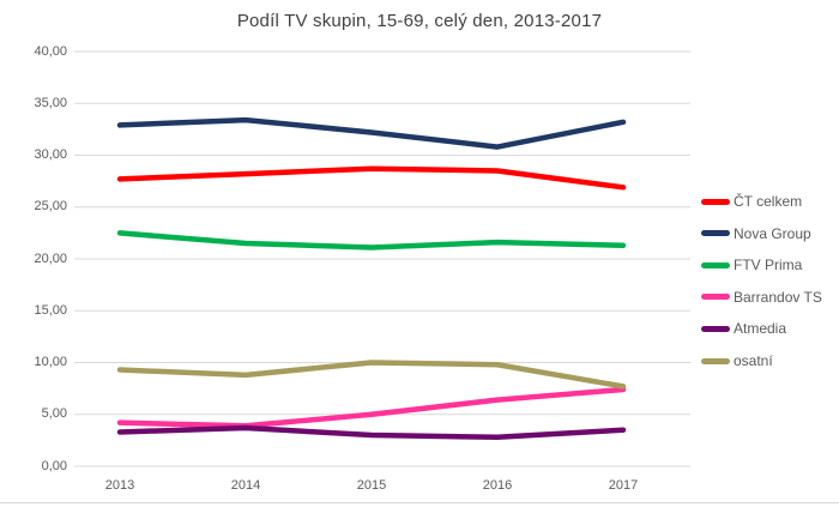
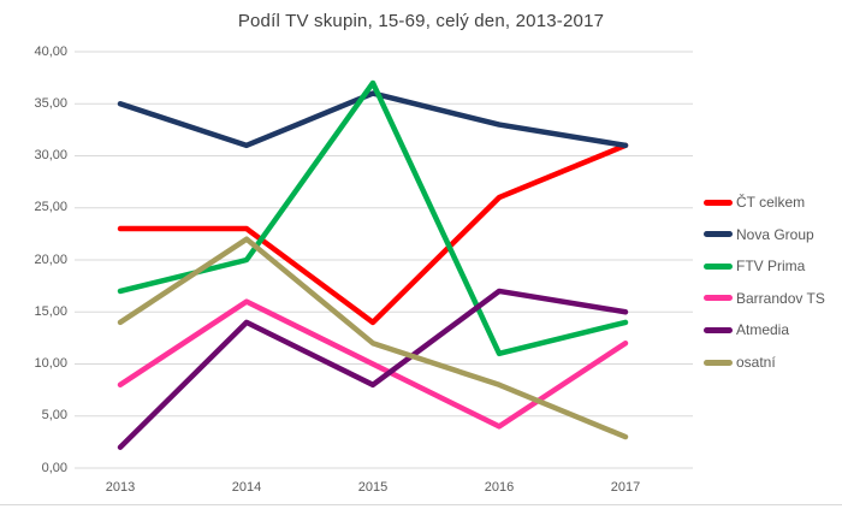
ČT celkem/2013: 28 -> 23
Nova Group/2013: 33 -> 35
FTV Prima/2013: 22 -> 17
Barrandov TS/2013: 4 -> 8
Atmedia/2013: 3 -> 2
osatní/2013: 9 -> 14
ČT celkem/2014: 28 -> 23
Nova Group/2014: 33 -> 31
FTV Prima/2014: 22 -> 20
Barrandov TS/2014: 4 -> 16
Atmedia/2014: 4 -> 14
osatní/2014: 9 -> 22
ČT celkem/2015: 29 -> 14
Nova Group/2015: 32 -> 36
FTV Prima/2015: 21 -> 37
Barrandov TS/2015: 5 -> 10
Atmedia/2015: 3 -> 8
osatní/2015: 10 -> 12
ČT celkem/2016: 28 -> 26
Nova Group/2016: 31 -> 33
FTV Prima/2016: 22 -> 11
Barrandov TS/2016: 6 -> 4
Atmedia/2016: 3 -> 17
osatní/2016: 10 -> 8
ČT celkem/2017: 27 -> 31
Nova Group/2017: 33 -> 31
FTV Prima/2017: 21 -> 14
Barrandov TS/2017: 7 -> 12
Atmedia/2017: 4 -> 15
osatní/2017: 8 -> 3
